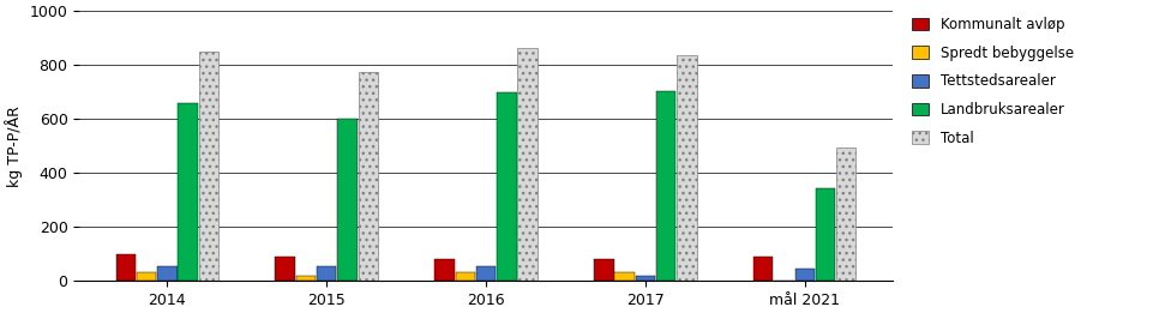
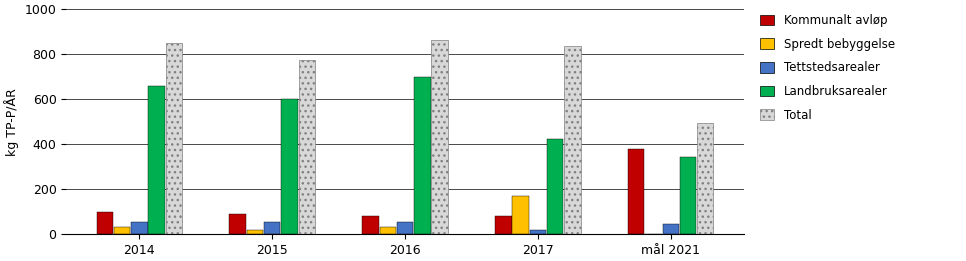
Spredt bebyggelse/2017: 30 -> 170
Landbruksarealer/2017: 705 -> 425
Kommunalt avløp/mål 2021: 90 -> 380
